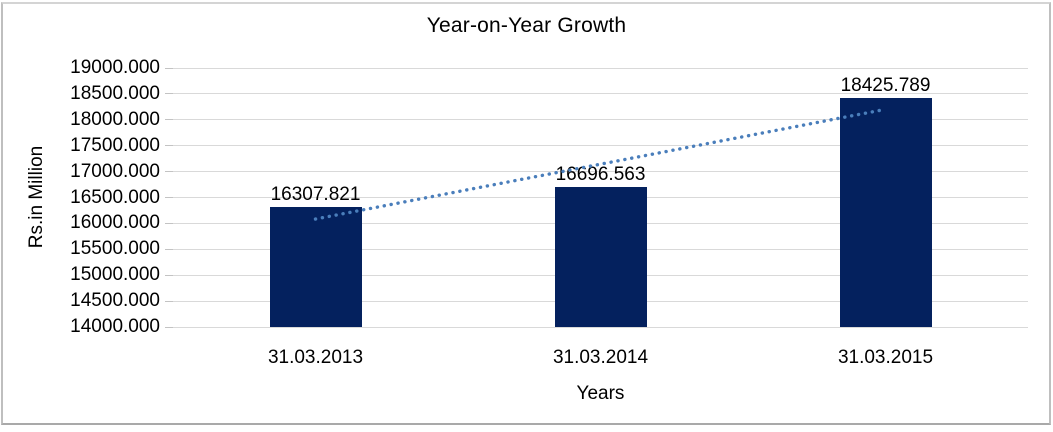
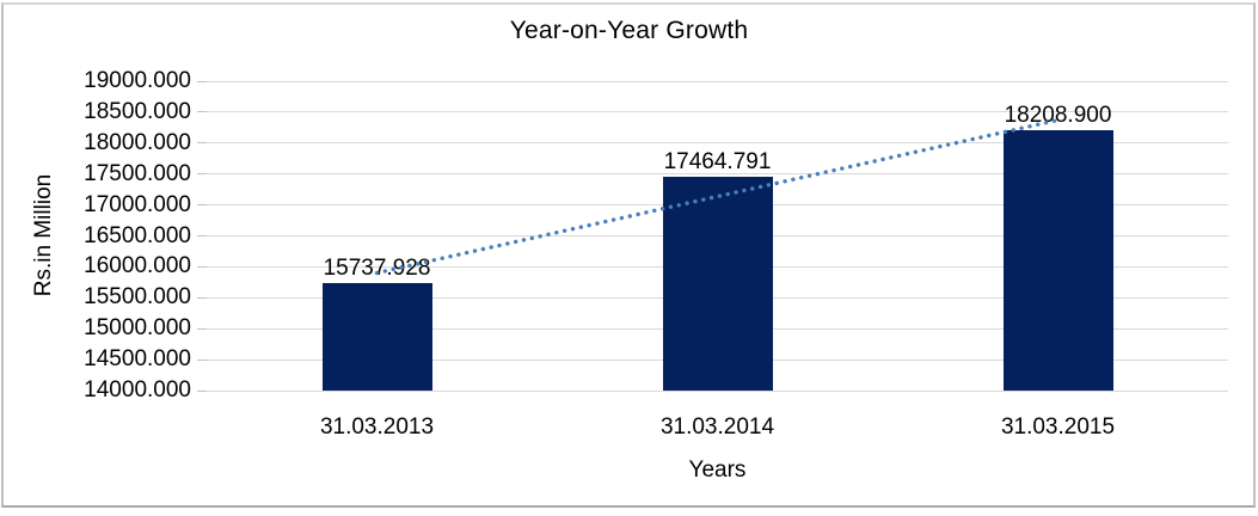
31.03.2013: 16307.821 -> 15737.928
31.03.2014: 16696.563 -> 17464.791
31.03.2015: 18425.789 -> 18208.900
